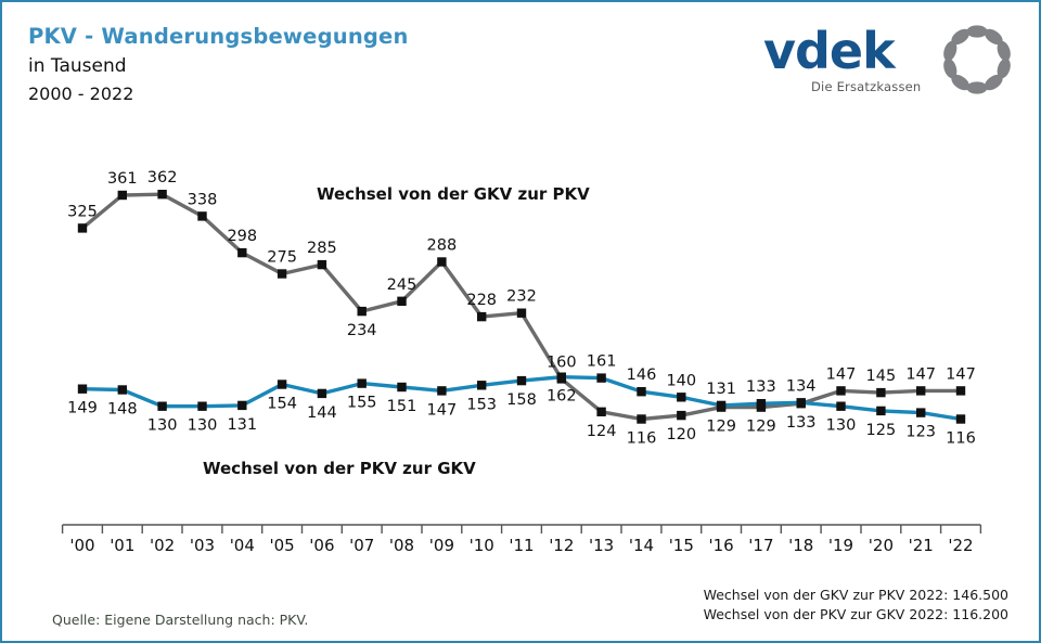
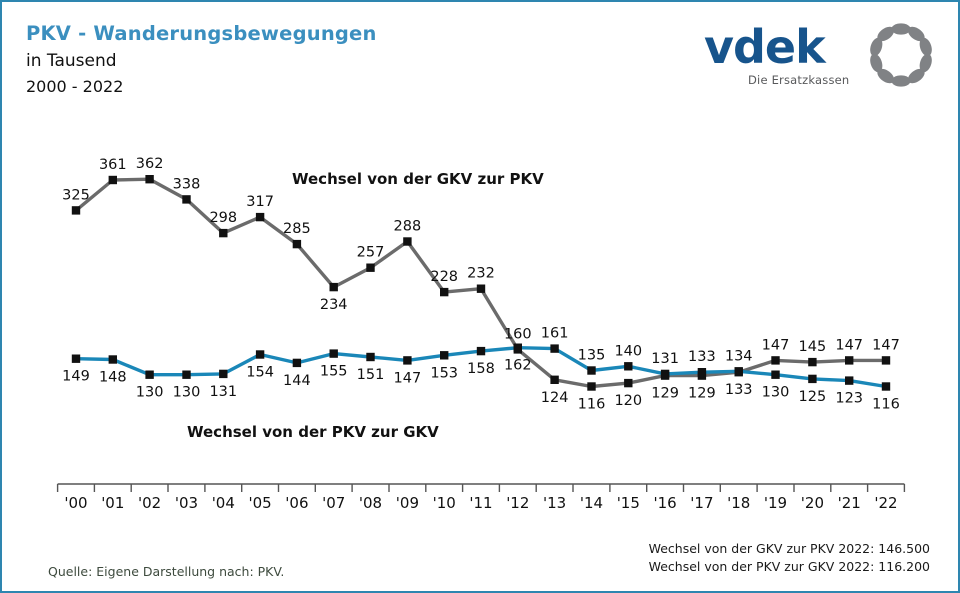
Wechsel von der GKV zur PKV/'05: 275 -> 317
Wechsel von der GKV zur PKV/'08: 245 -> 257
Wechsel von der PKV zur GKV/'14: 146 -> 135
